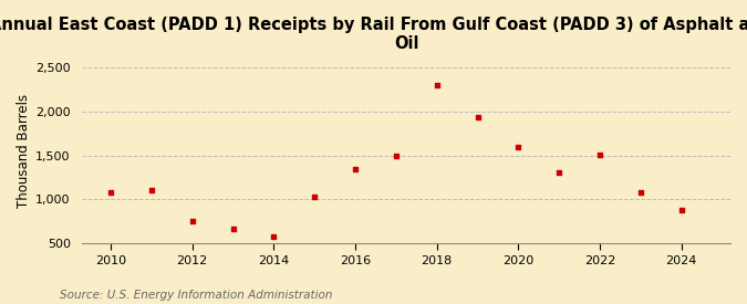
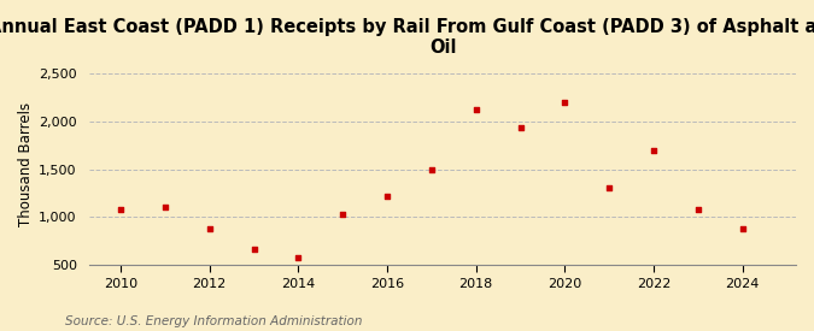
2012: 750 -> 880
2016: 1,340 -> 1,220
2018: 2,300 -> 2,120
2020: 1,600 -> 2,200
2022: 1,510 -> 1,700
